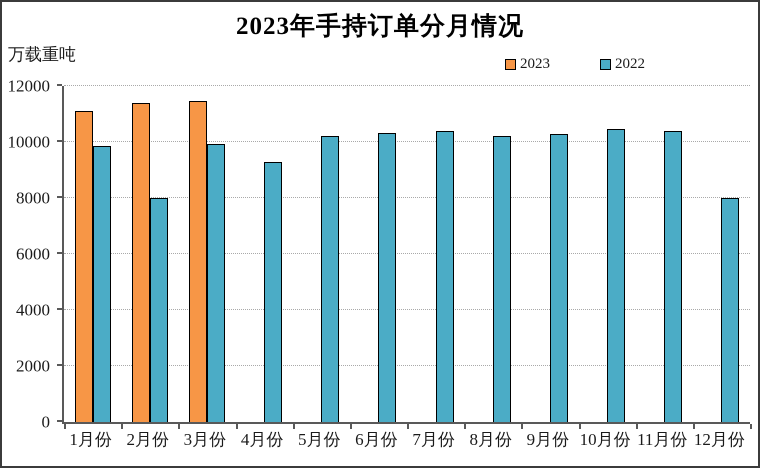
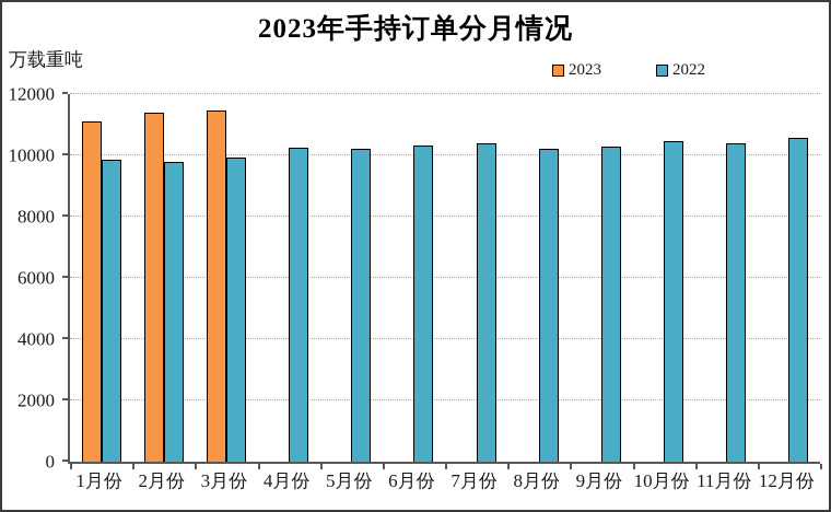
2022/2月份: 8000 -> 9800
2022/4月份: 9300 -> 10300
2022/12月份: 8000 -> 10600
